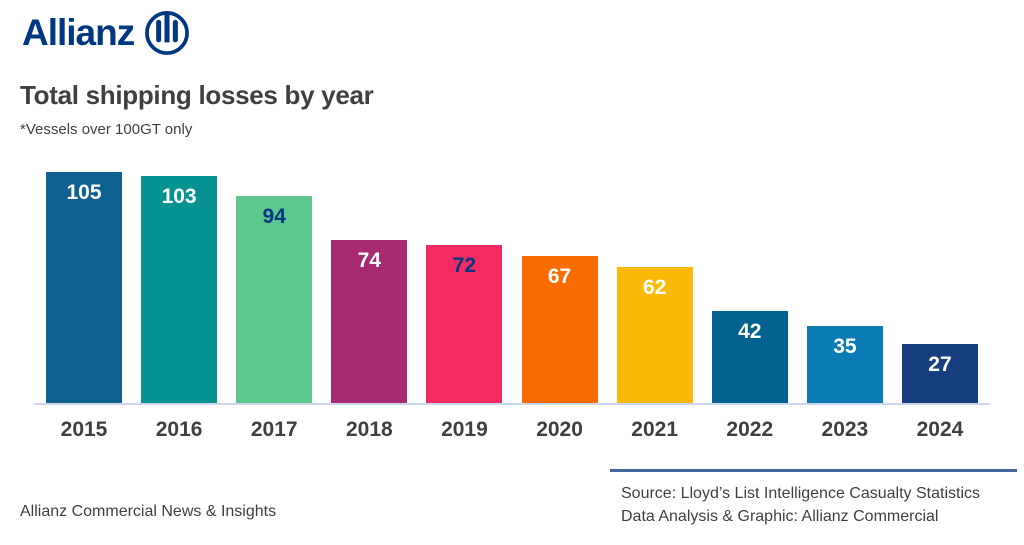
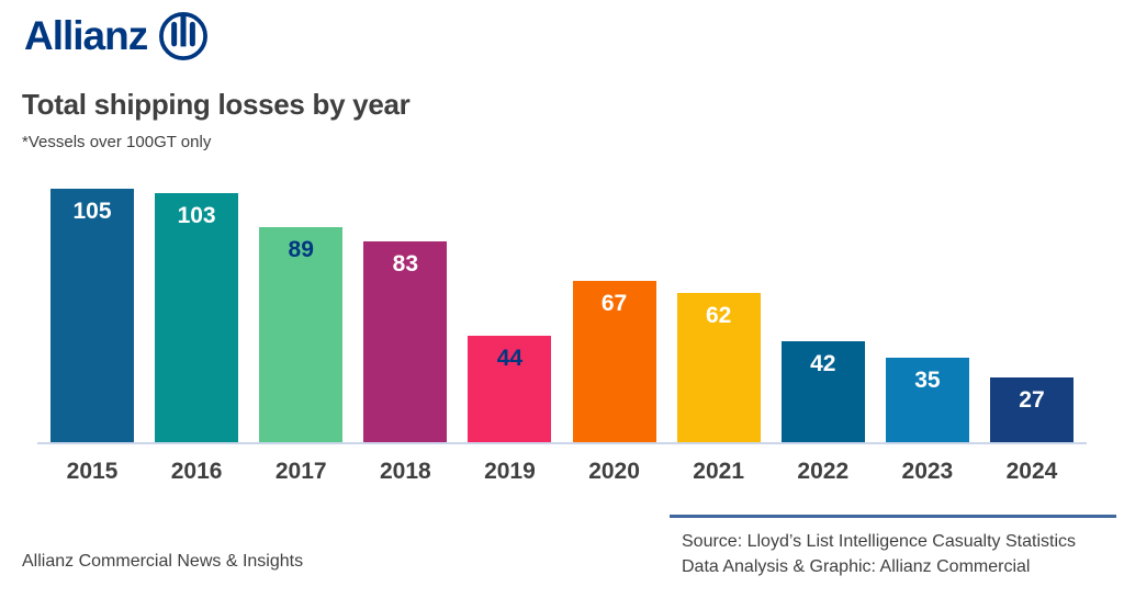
2017: 94 -> 89
2018: 74 -> 83
2019: 72 -> 44
